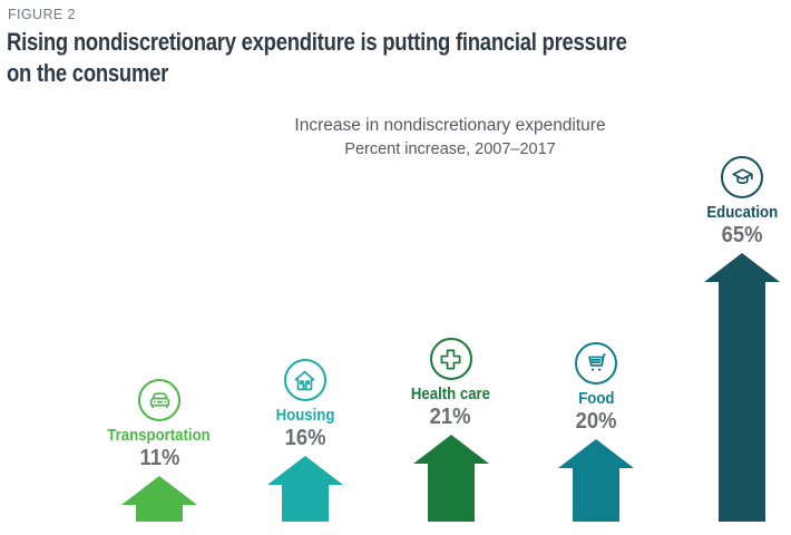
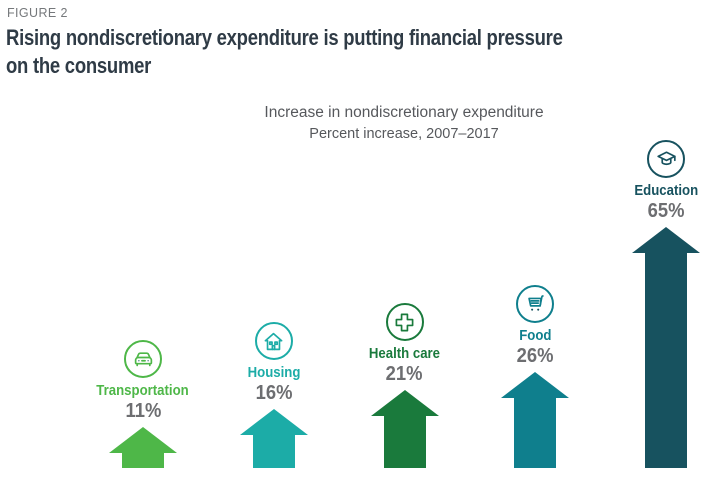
Food: 20% -> 26%
